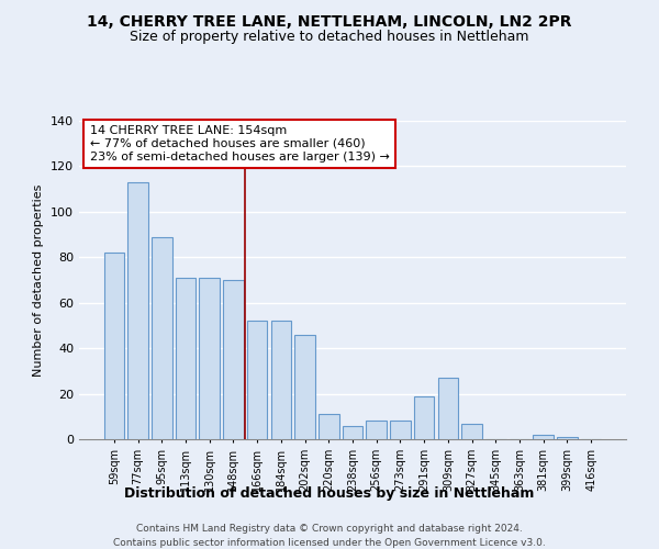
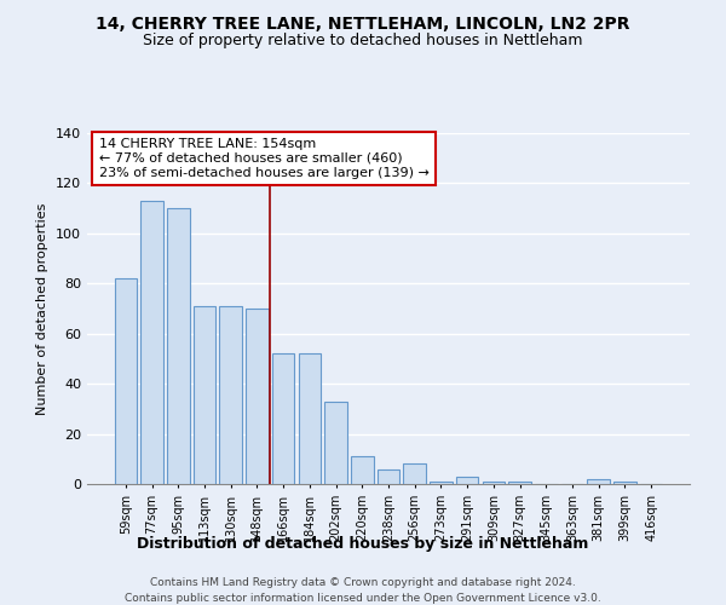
95sqm: 89 -> 110
202sqm: 46 -> 33
273sqm: 8 -> 1
291sqm: 19 -> 3
309sqm: 27 -> 1
327sqm: 7 -> 1
